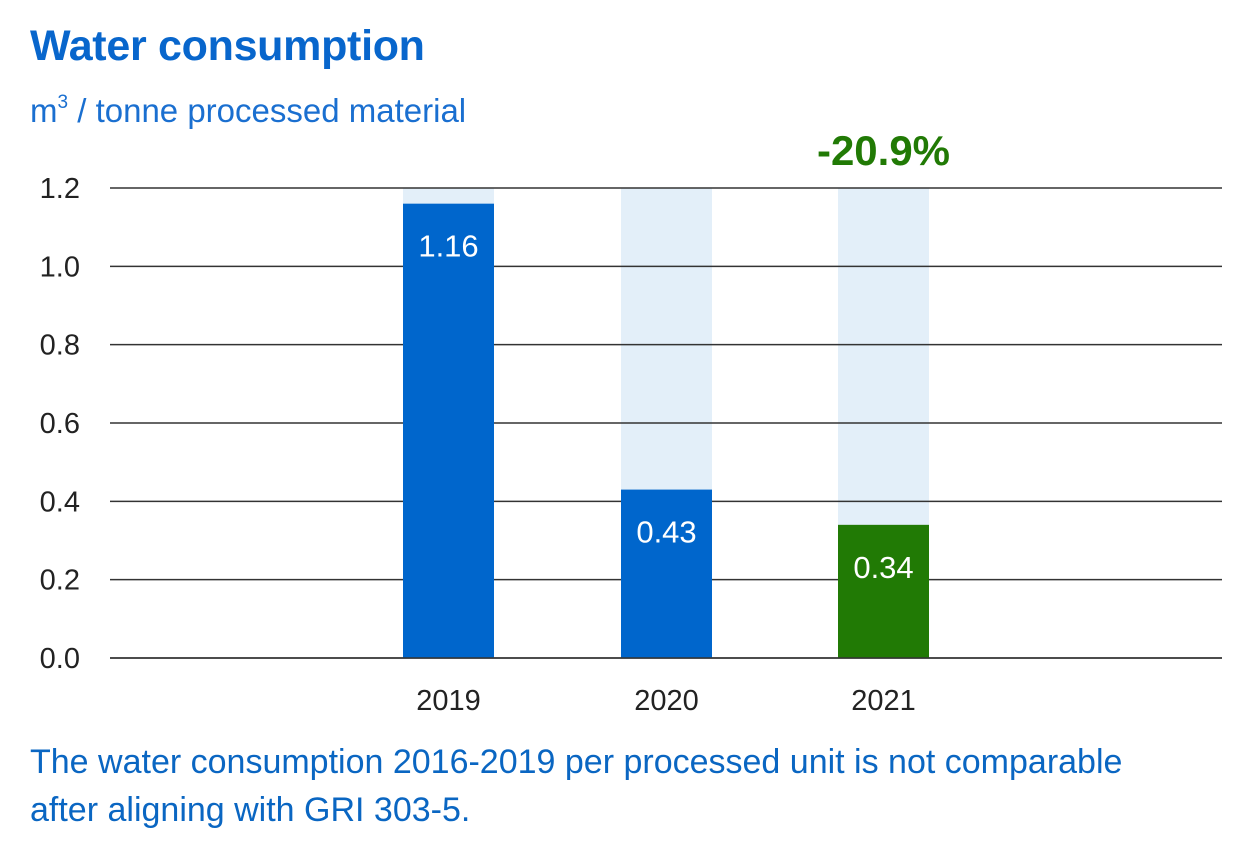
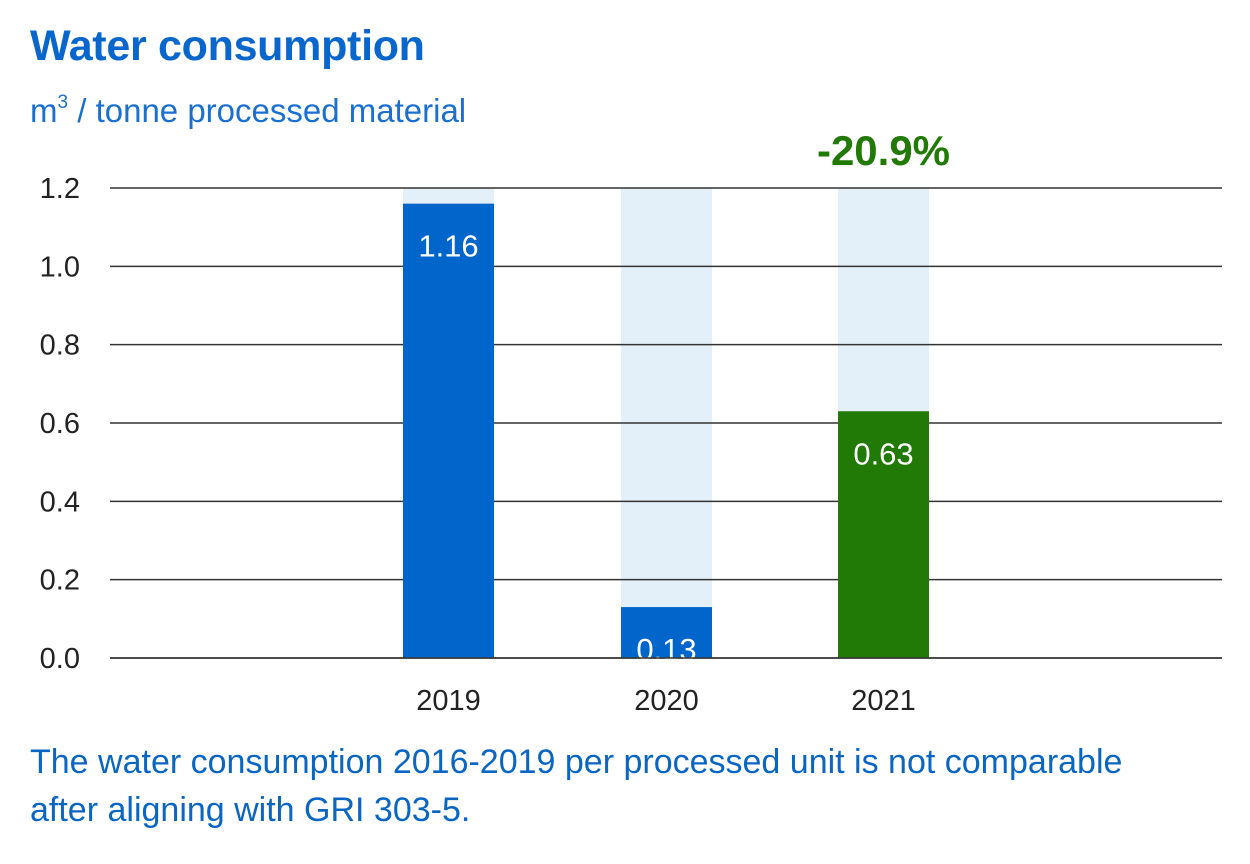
2020: 0.43 -> 0.13
2021: 0.34 -> 0.63
